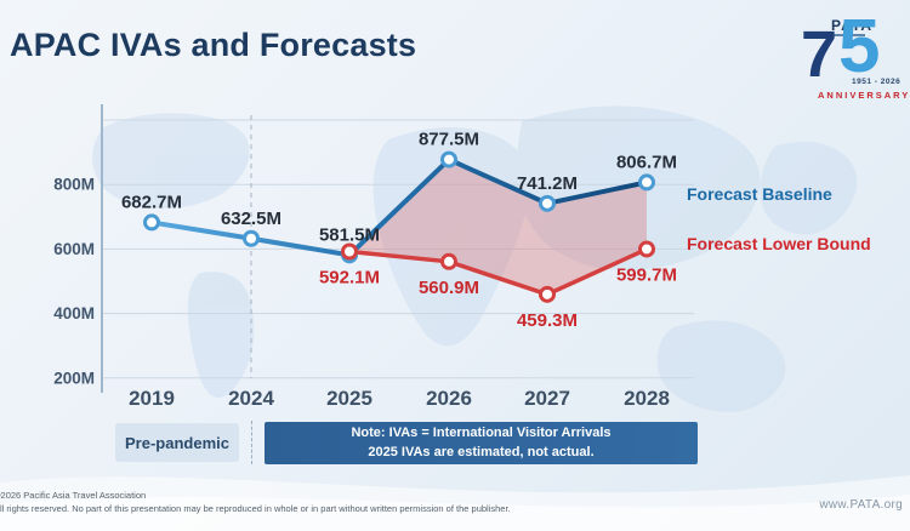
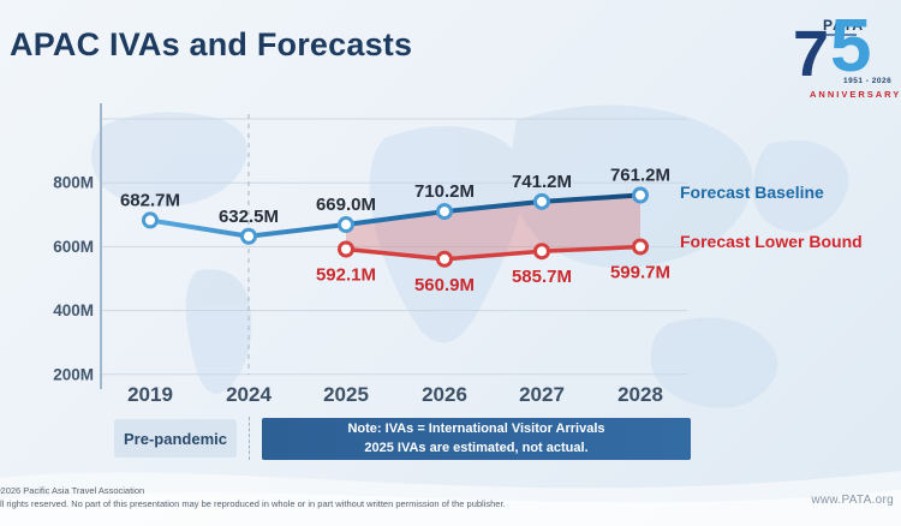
Forecast Baseline/2025: 581.5M -> 669.0M
Forecast Baseline/2026: 877.5M -> 710.2M
Forecast Lower Bound/2027: 459.3M -> 585.7M
Forecast Baseline/2028: 806.7M -> 761.2M
